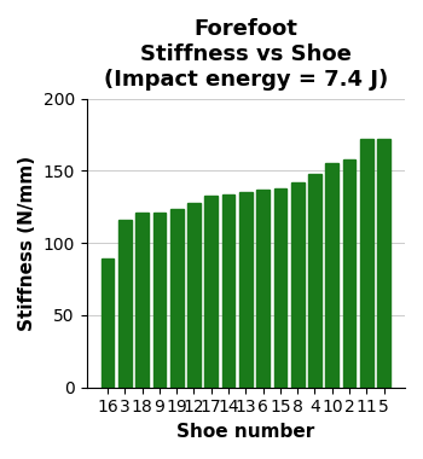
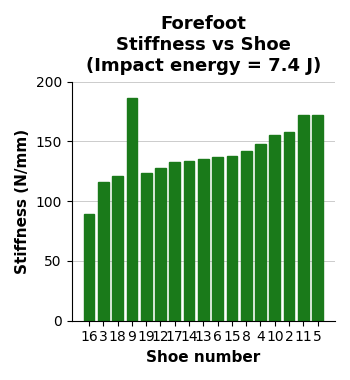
9: 121 -> 186
